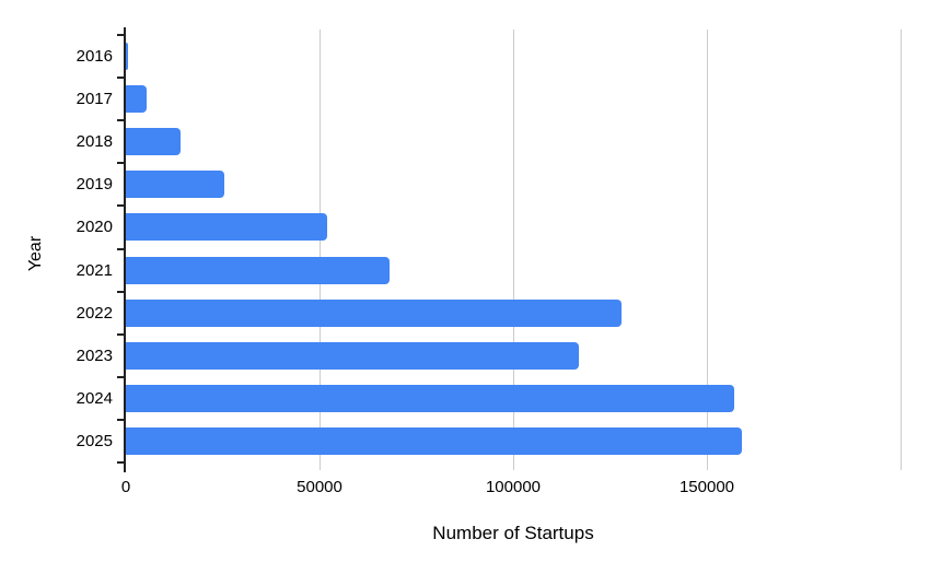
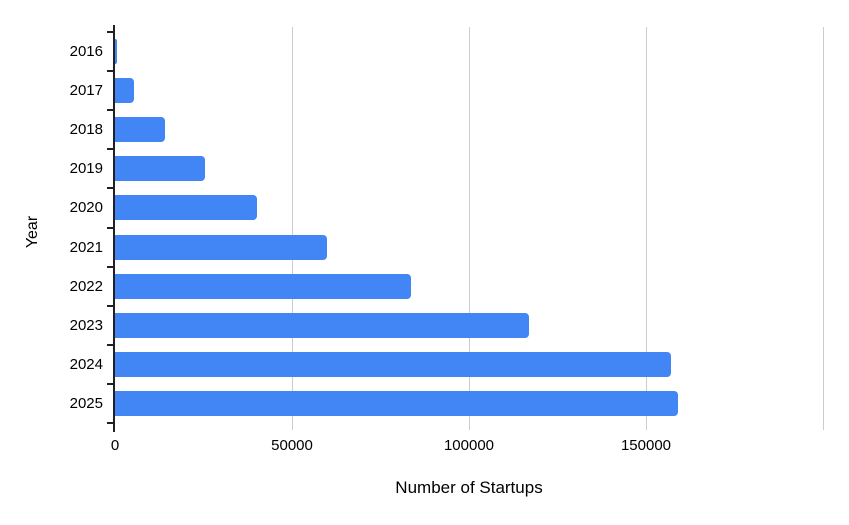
2020: 52000 -> 40000
2021: 68000 -> 60000
2022: 128000 -> 84000
